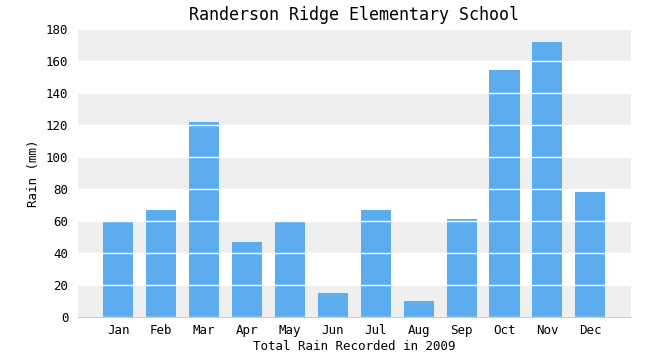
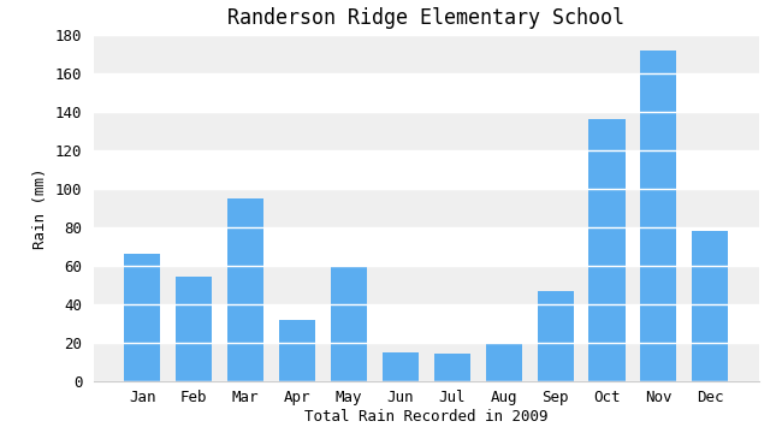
Jan: 60 -> 66
Feb: 67 -> 54
Mar: 122 -> 95
Apr: 47 -> 32
Jul: 67 -> 14
Aug: 10 -> 20
Sep: 61 -> 47
Oct: 154 -> 136
